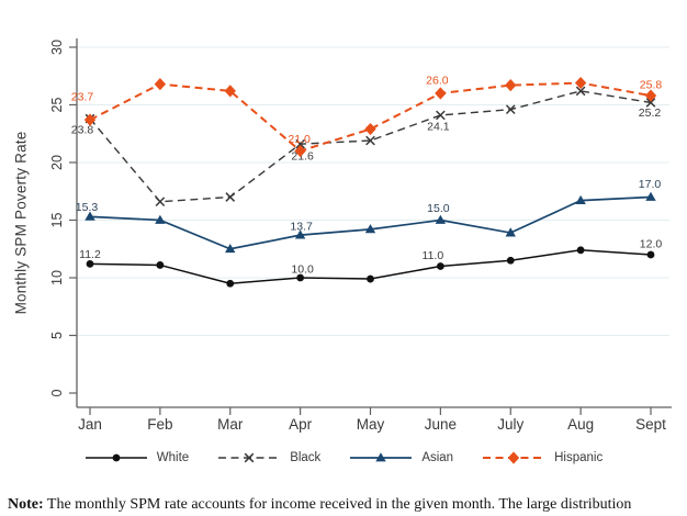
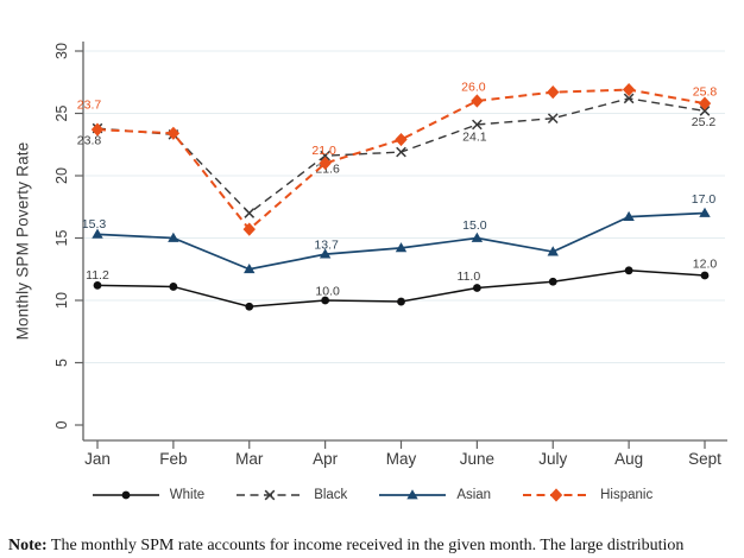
Black/Feb: 16.6 -> 23.3
Hispanic/Feb: 26.8 -> 23.4
Hispanic/Mar: 26.2 -> 15.7
